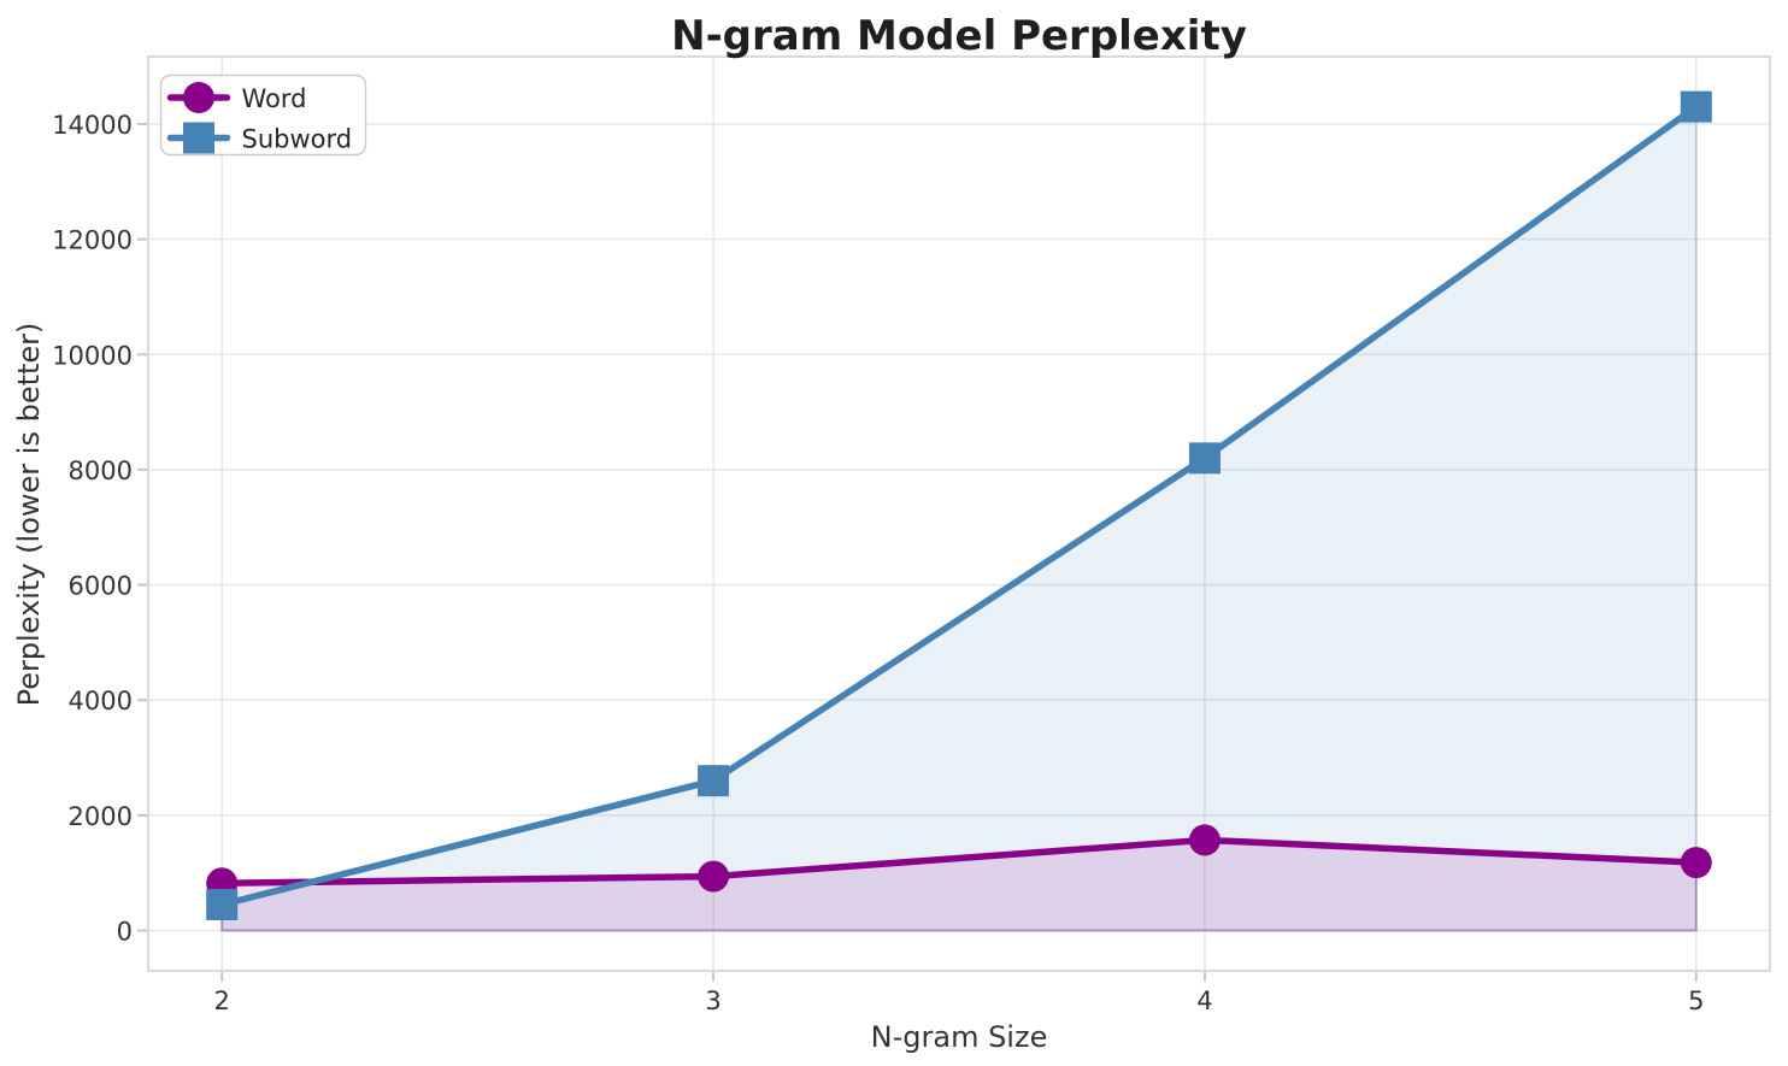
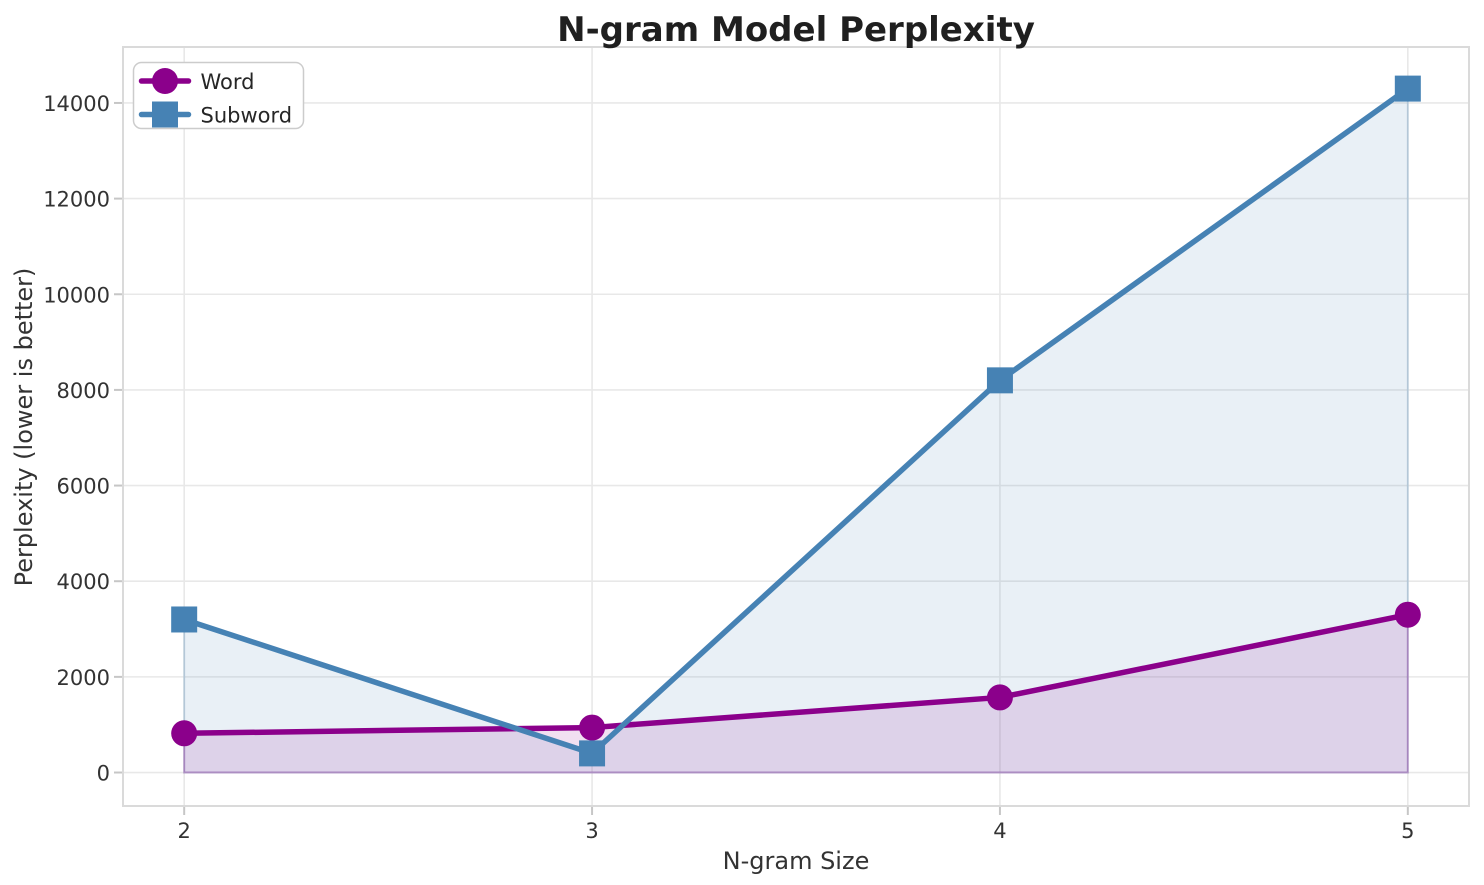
Subword/2: 400 -> 3200
Subword/3: 2600 -> 400
Word/5: 1200 -> 3300
